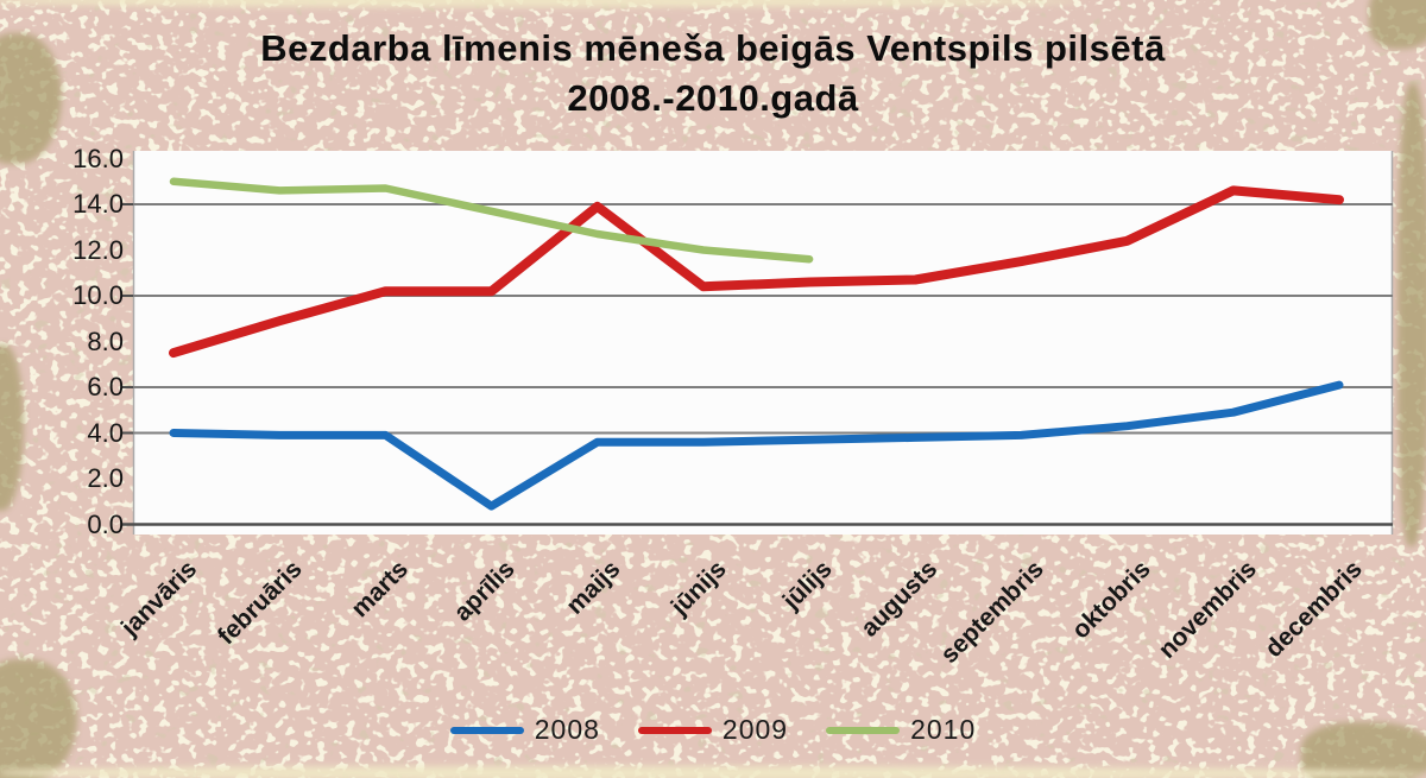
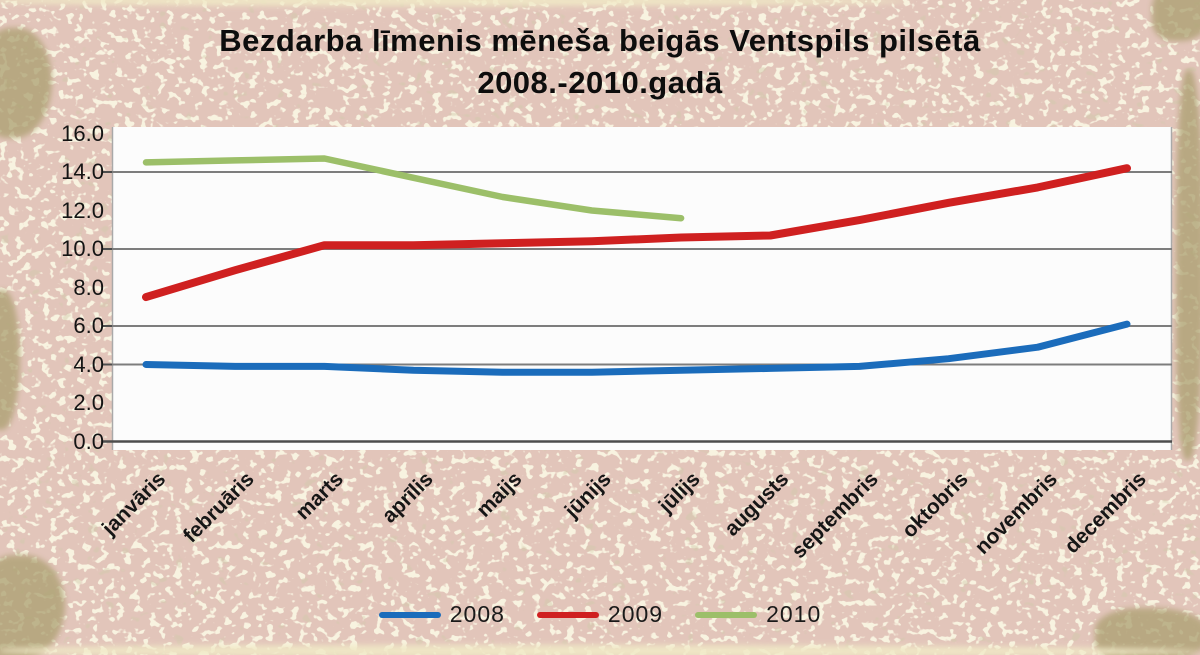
2010/janvāris: 15.0 -> 14.5
2008/aprīlis: 0.8 -> 3.7
2009/maijs: 13.9 -> 10.3
2009/novembris: 14.6 -> 13.2
